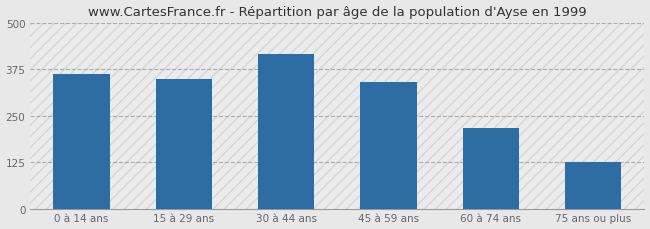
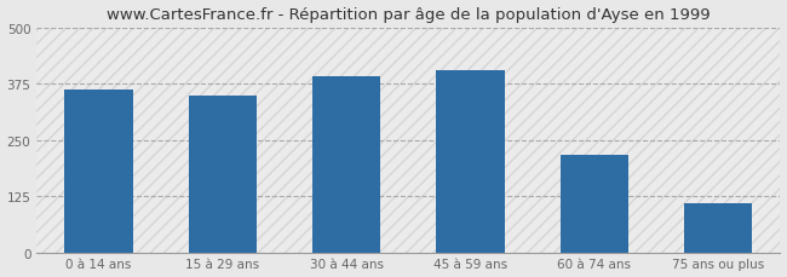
30 à 44 ans: 415 -> 393
45 à 59 ans: 340 -> 405
75 ans ou plus: 125 -> 108
